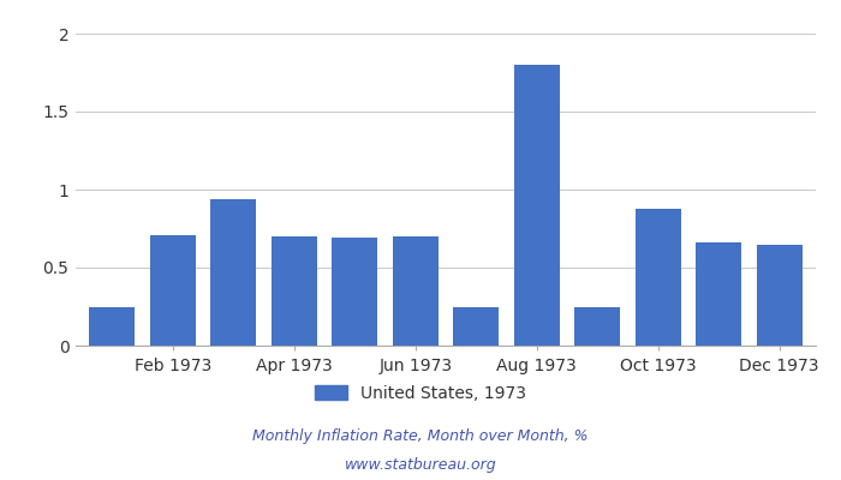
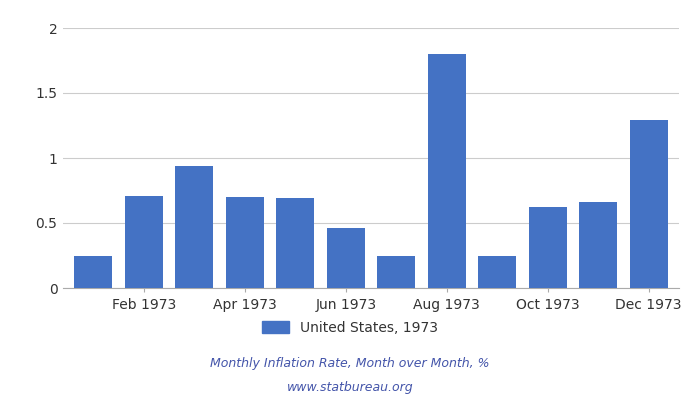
Jun 1973: 0.70 -> 0.46
Oct 1973: 0.88 -> 0.62
Dec 1973: 0.65 -> 1.29
